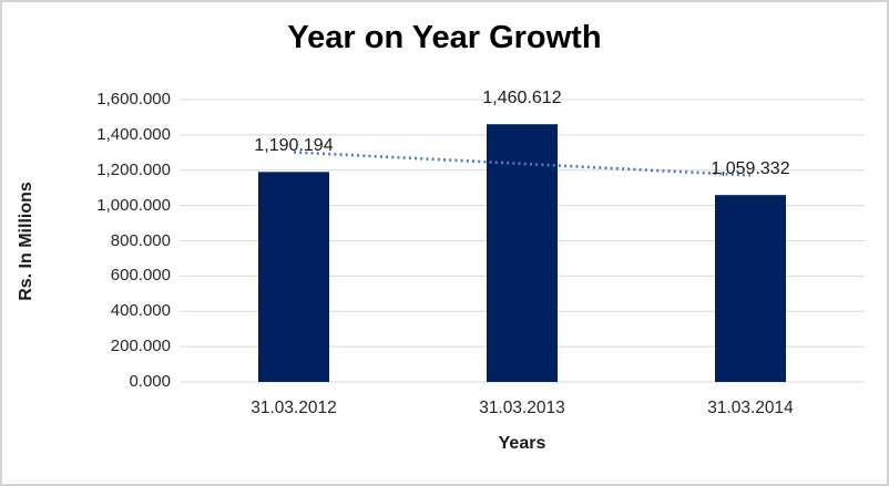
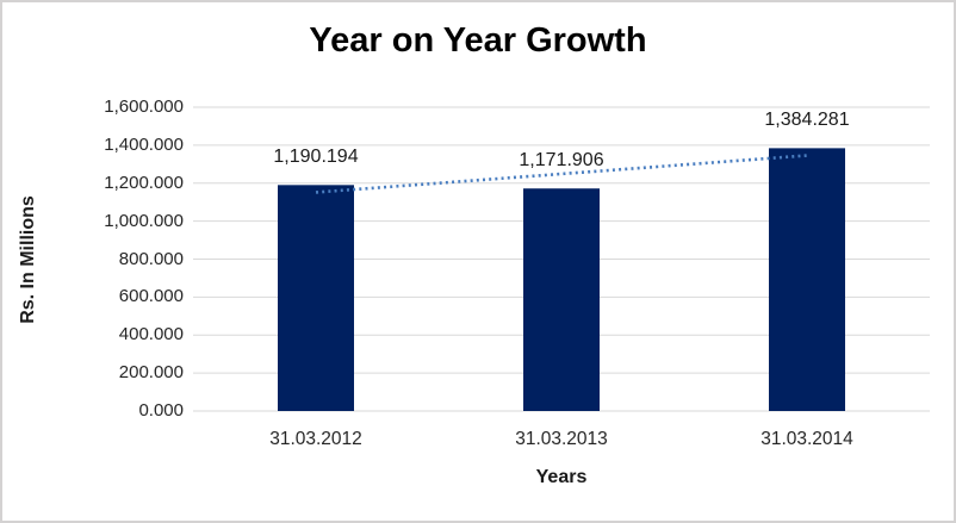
31.03.2013: 1,460.612 -> 1,171.906
31.03.2014: 1,059.332 -> 1,384.281
